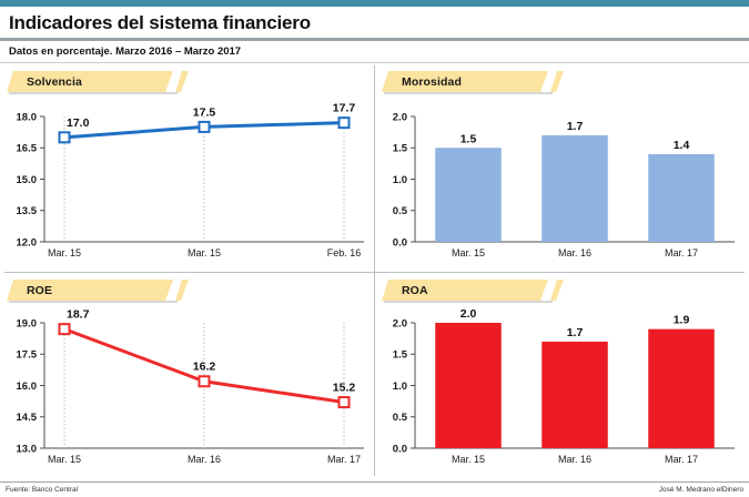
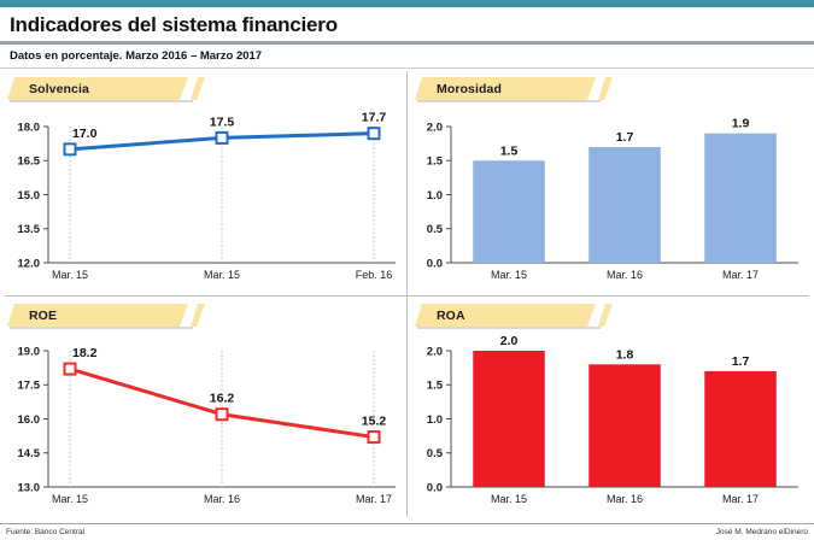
Morosidad/Mar. 17: 1.4 -> 1.9
ROE/Mar. 15: 18.7 -> 18.2
ROA/Mar. 16: 1.7 -> 1.8
ROA/Mar. 17: 1.9 -> 1.7
